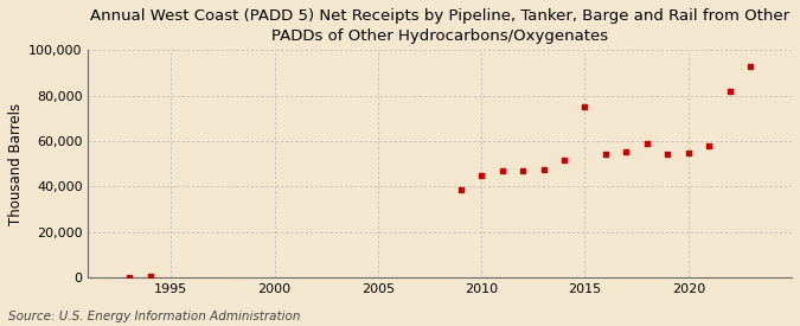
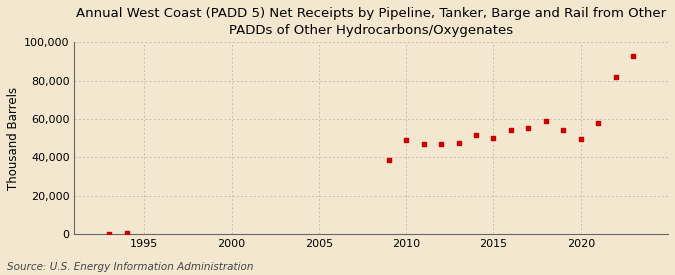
2010: 45,000 -> 49,000
2015: 75,000 -> 50,000
2020: 55,000 -> 50,000
